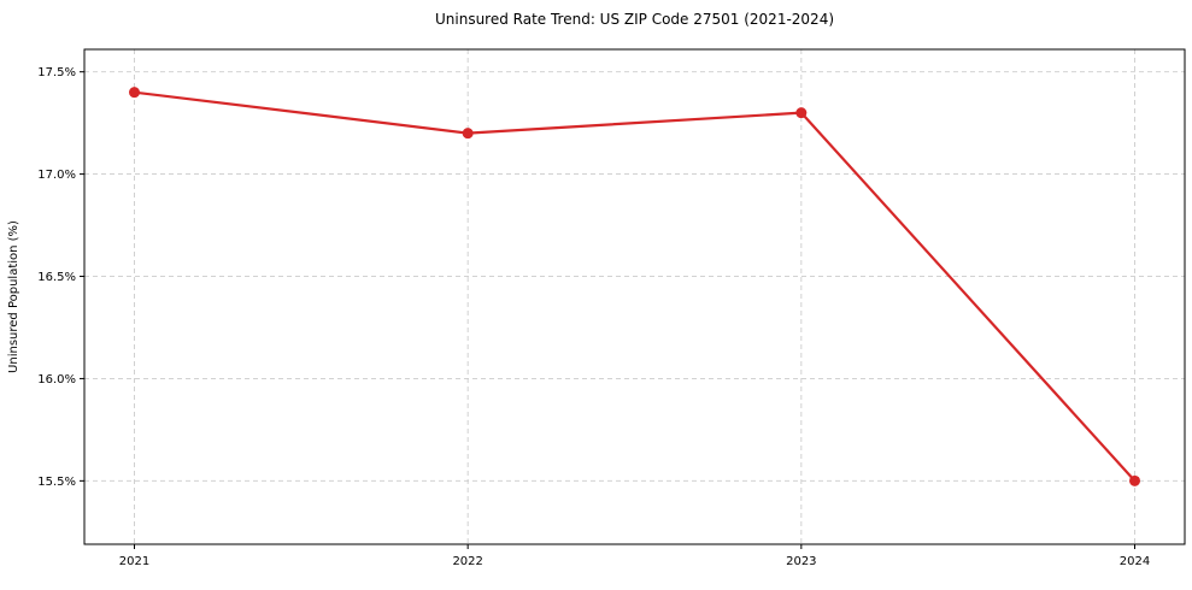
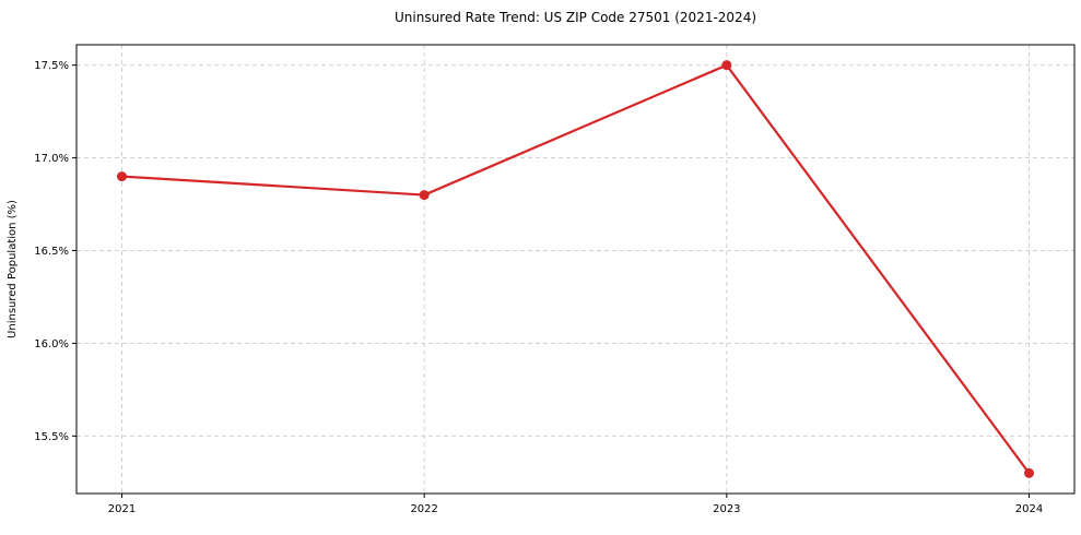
2021: 17.4% -> 16.9%
2022: 17.2% -> 16.8%
2023: 17.3% -> 17.5%
2024: 15.5% -> 15.3%
